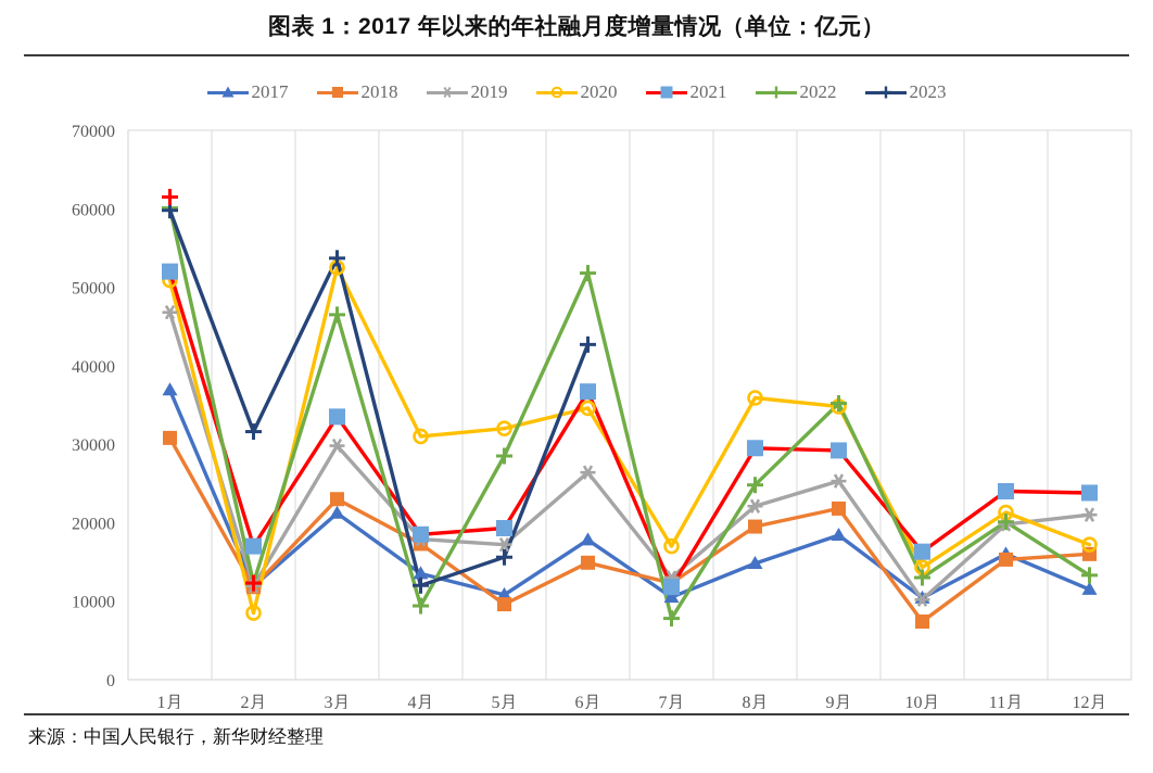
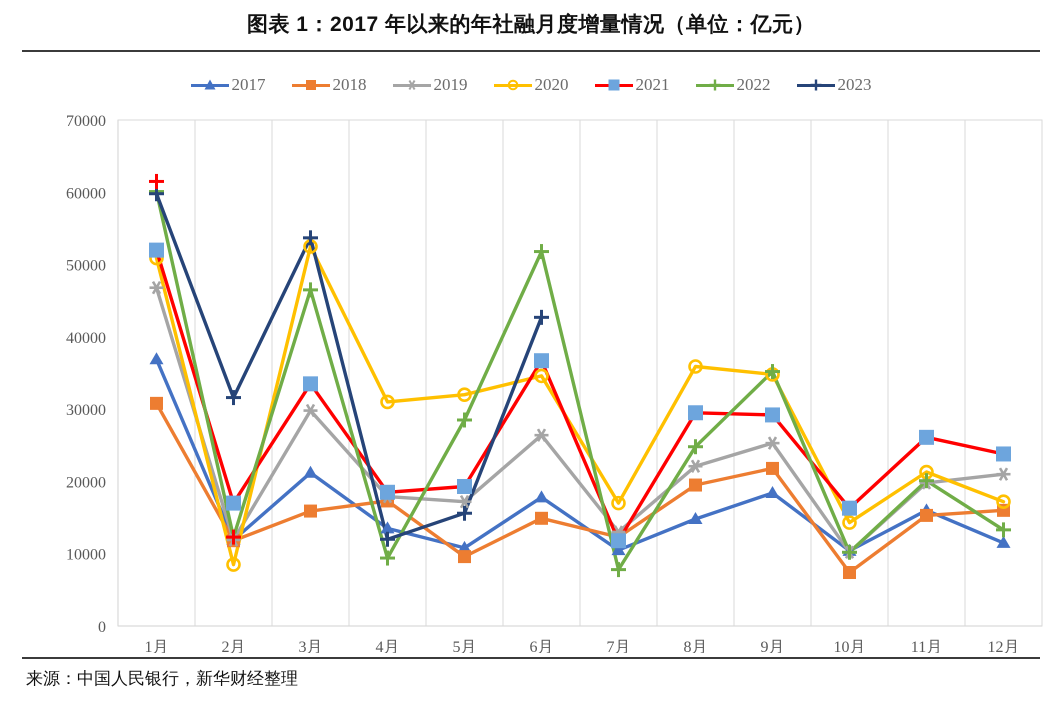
2018/3月: 23000 -> 16000
2022/10月: 13000 -> 10000
2021/11月: 24000 -> 26000
